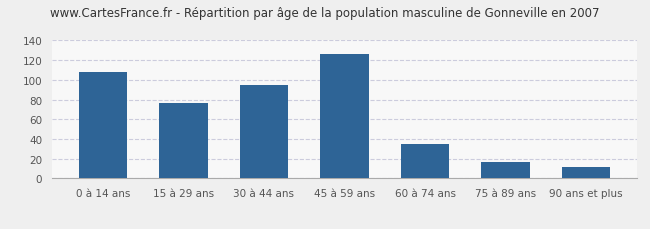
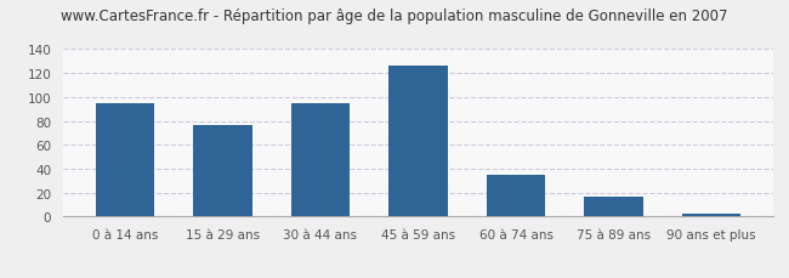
0 à 14 ans: 108 -> 95
90 ans et plus: 12 -> 2
